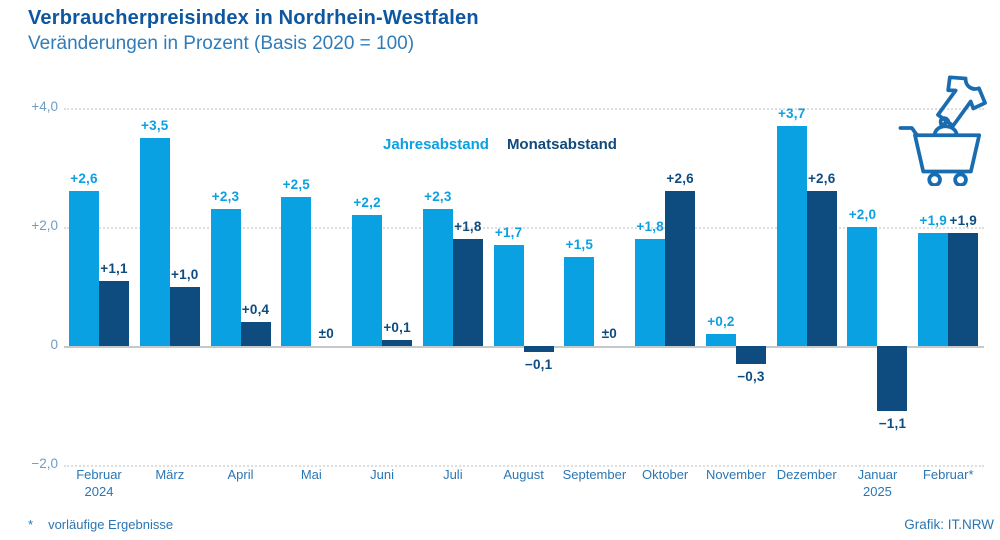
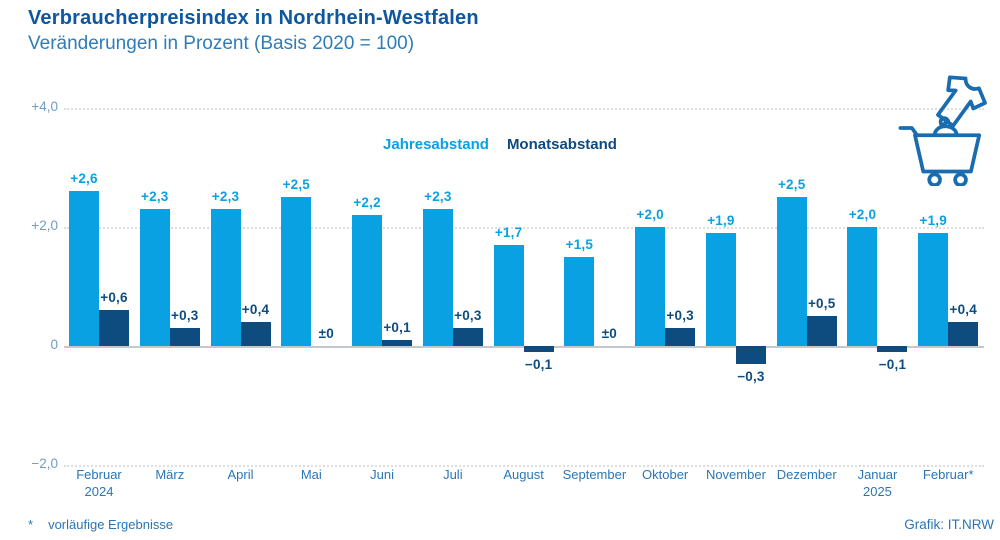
Monatsabstand/Februar 2024: +1,1 -> +0,6
Jahresabstand/März: +3,5 -> +2,3
Monatsabstand/März: +1,0 -> +0,3
Monatsabstand/Juli: +1,8 -> +0,3
Jahresabstand/Oktober: +1,8 -> +2,0
Monatsabstand/Oktober: +2,6 -> +0,3
Jahresabstand/November: +0,2 -> +1,9
Jahresabstand/Dezember: +3,7 -> +2,5
Monatsabstand/Dezember: +2,6 -> +0,5
Monatsabstand/Januar 2025: −1,1 -> −0,1
Monatsabstand/Februar*: +1,9 -> +0,4
